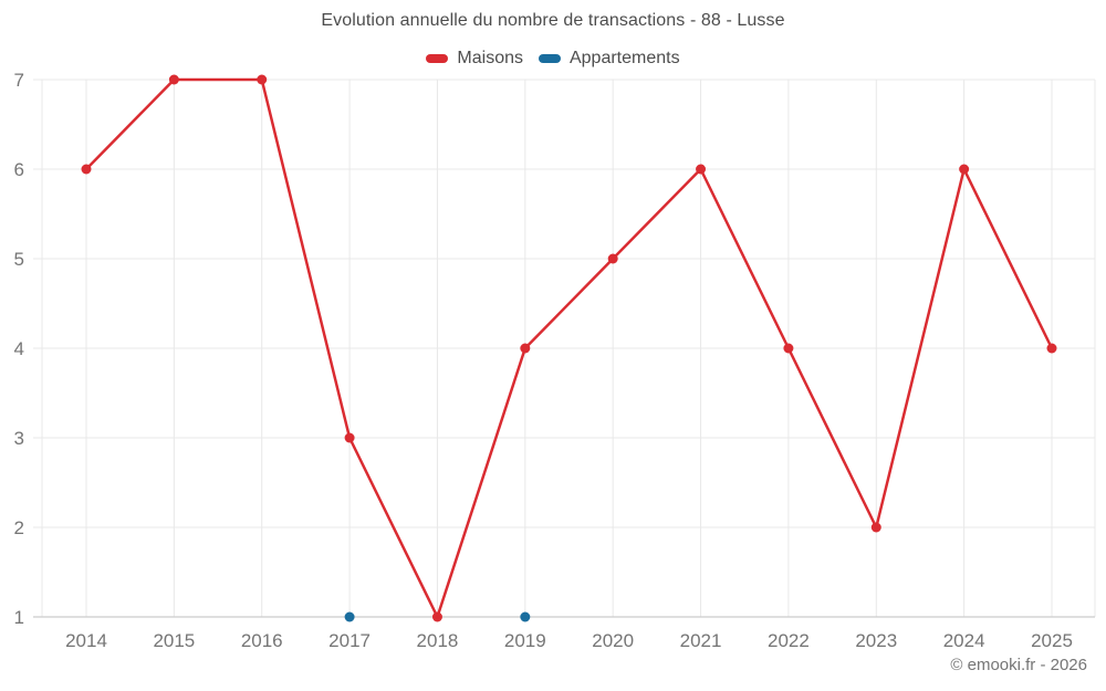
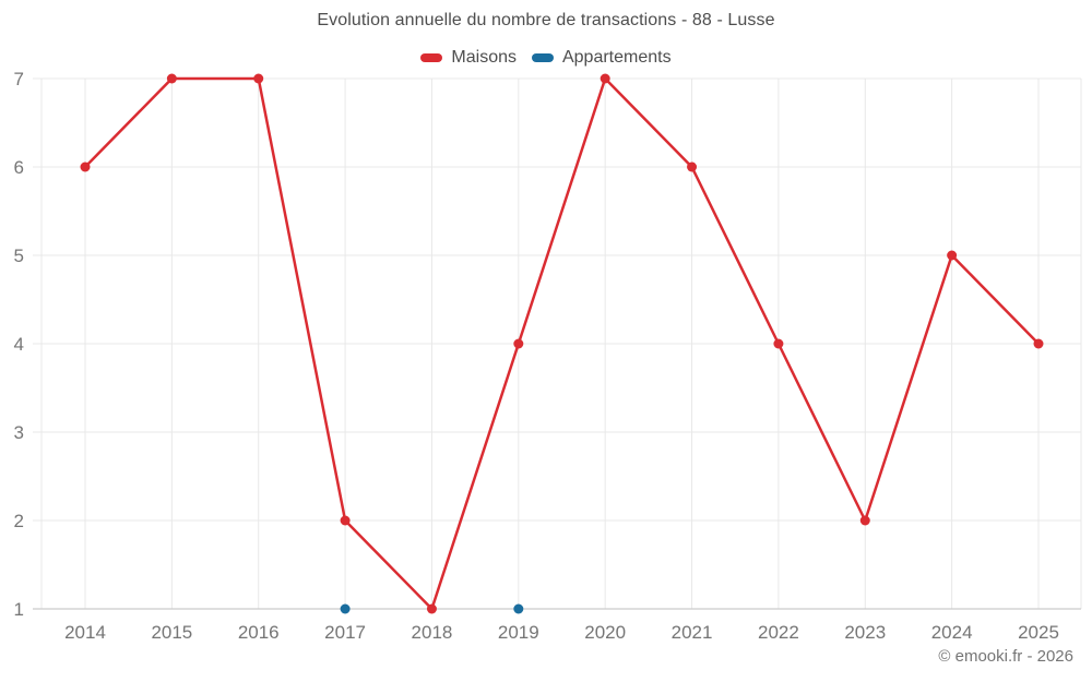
Maisons/2017: 3 -> 2
Maisons/2020: 5 -> 7
Maisons/2024: 6 -> 5
